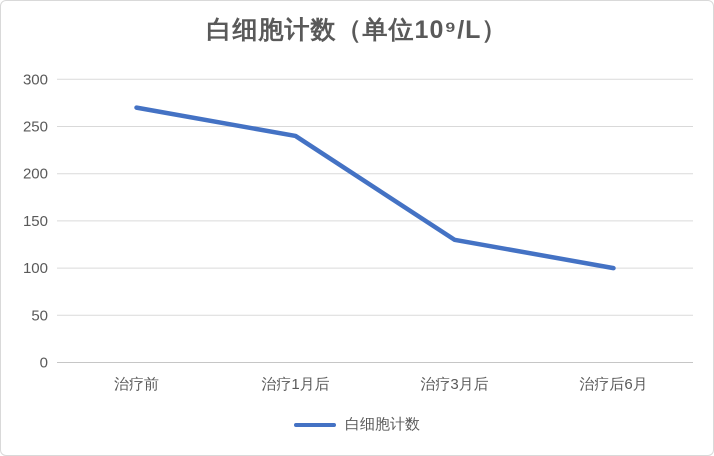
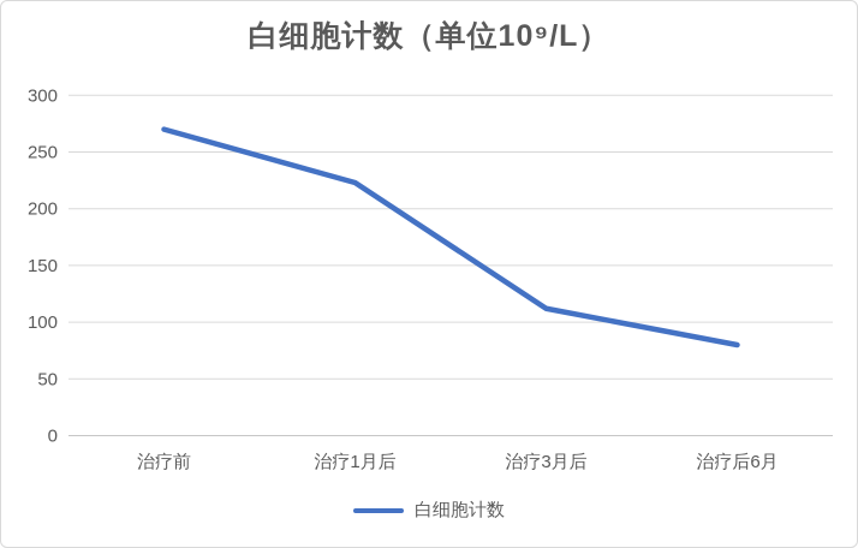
治疗1月后: 240 -> 220
治疗3月后: 130 -> 110
治疗后6月: 100 -> 80
